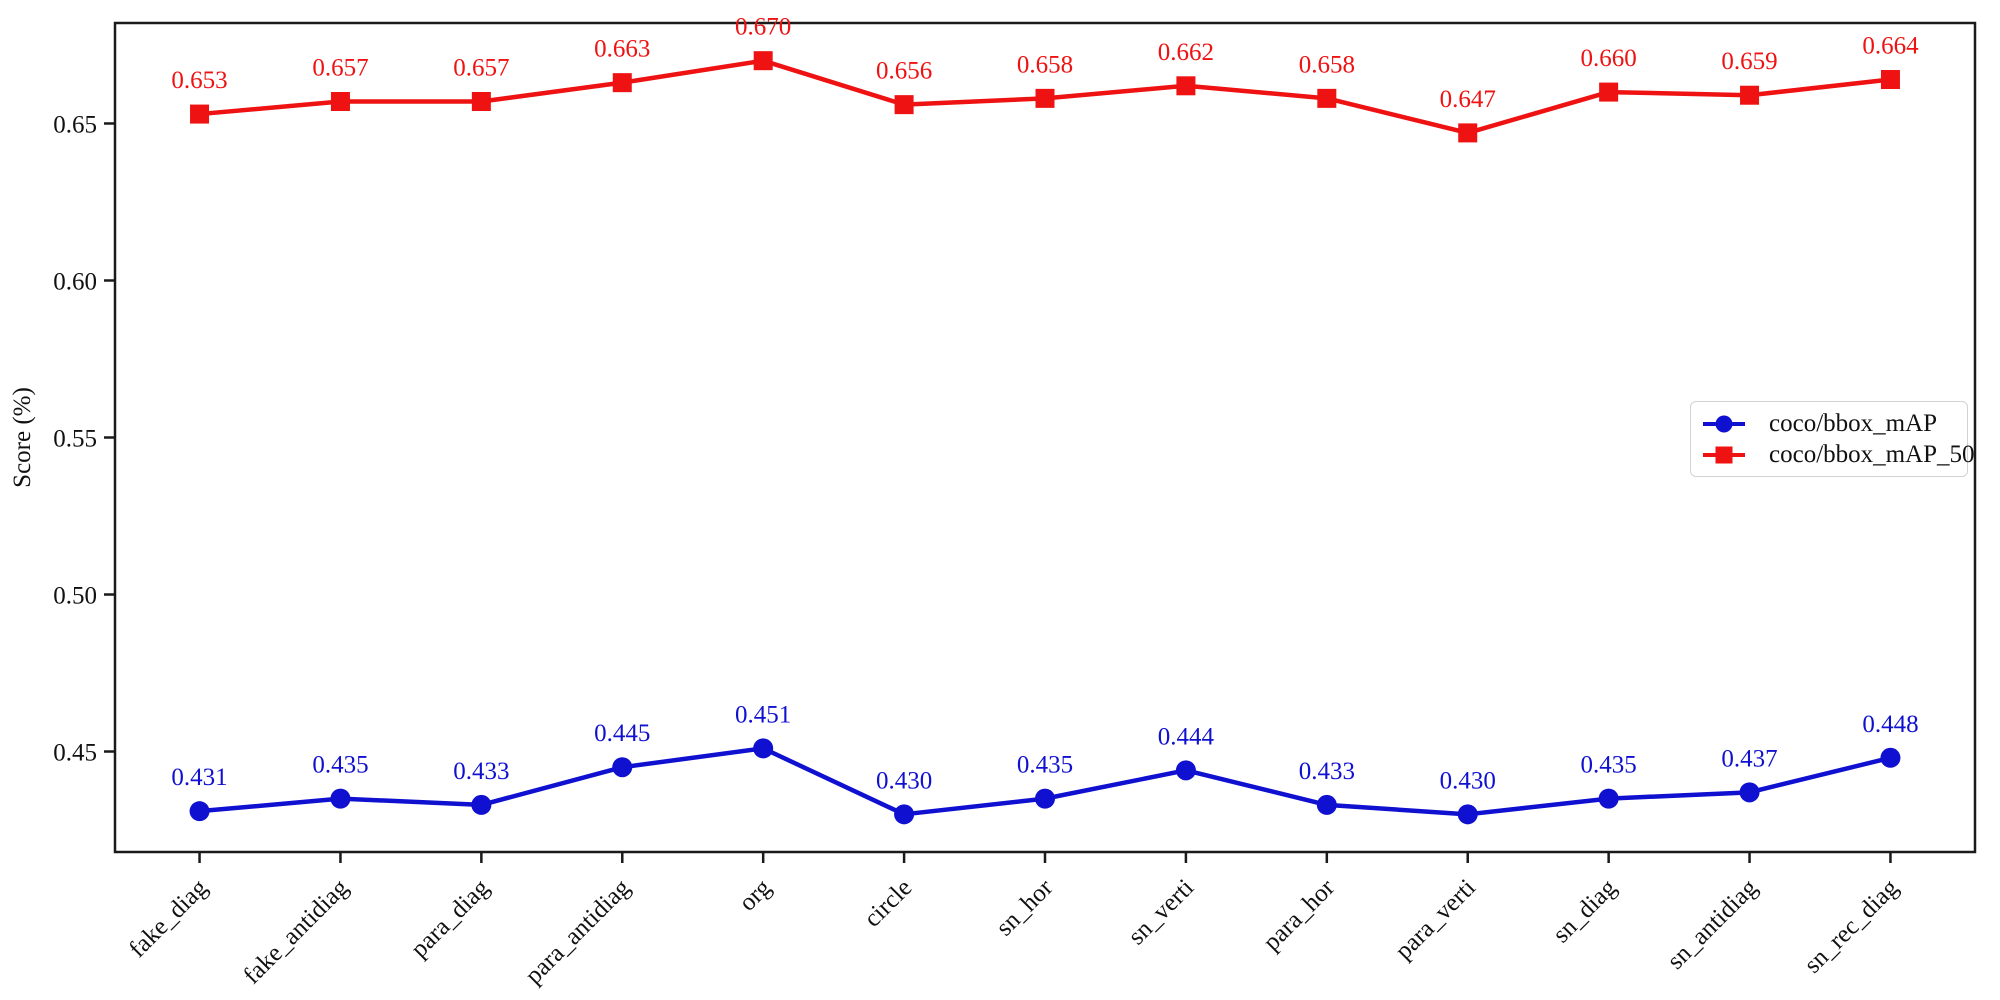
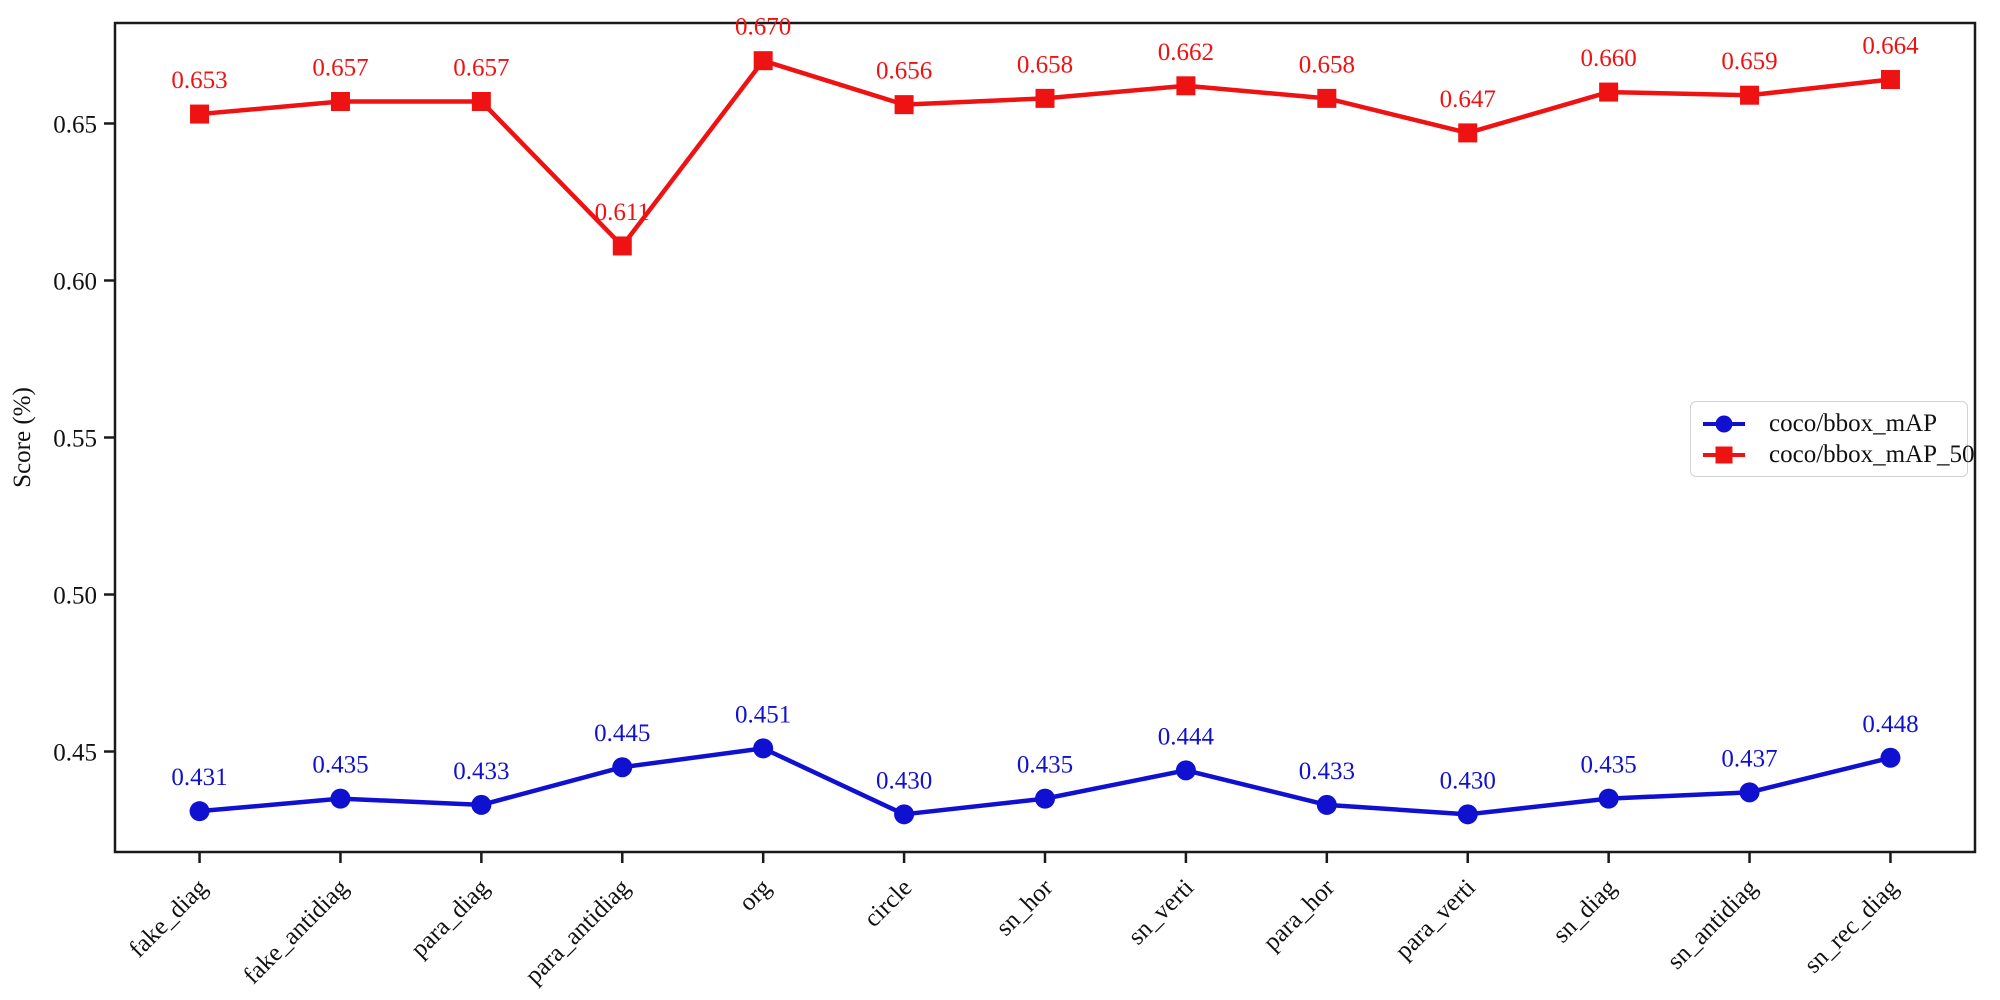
coco/bbox_mAP_50/para_antidiag: 0.663 -> 0.611
